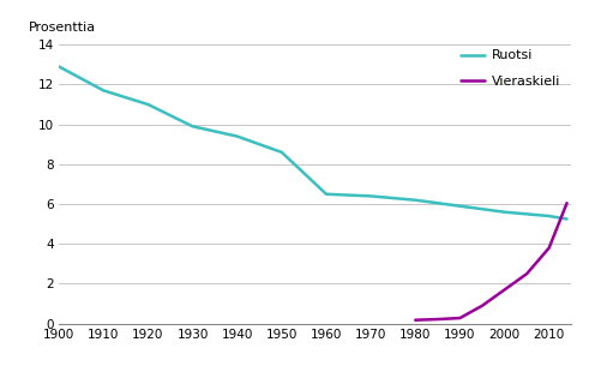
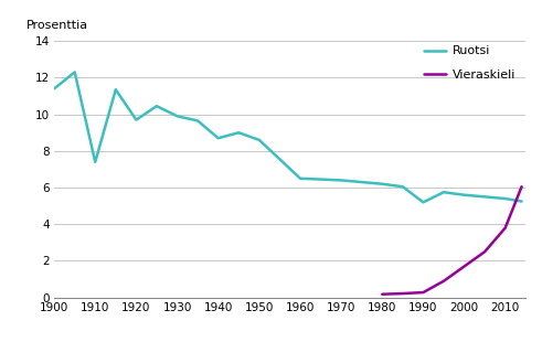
Ruotsi/1900: 12.9 -> 11.4
Ruotsi/1910: 11.7 -> 7.4
Ruotsi/1920: 11.0 -> 9.7
Ruotsi/1940: 9.4 -> 8.7
Ruotsi/1990: 5.9 -> 5.2
